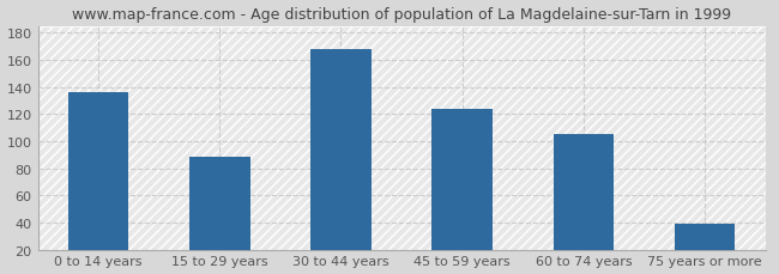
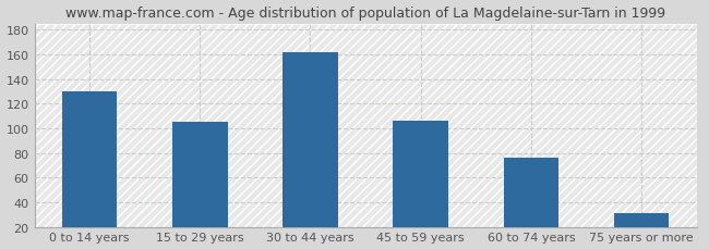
0 to 14 years: 136 -> 130
15 to 29 years: 88 -> 105
30 to 44 years: 168 -> 162
45 to 59 years: 124 -> 106
60 to 74 years: 105 -> 76
75 years or more: 39 -> 31
